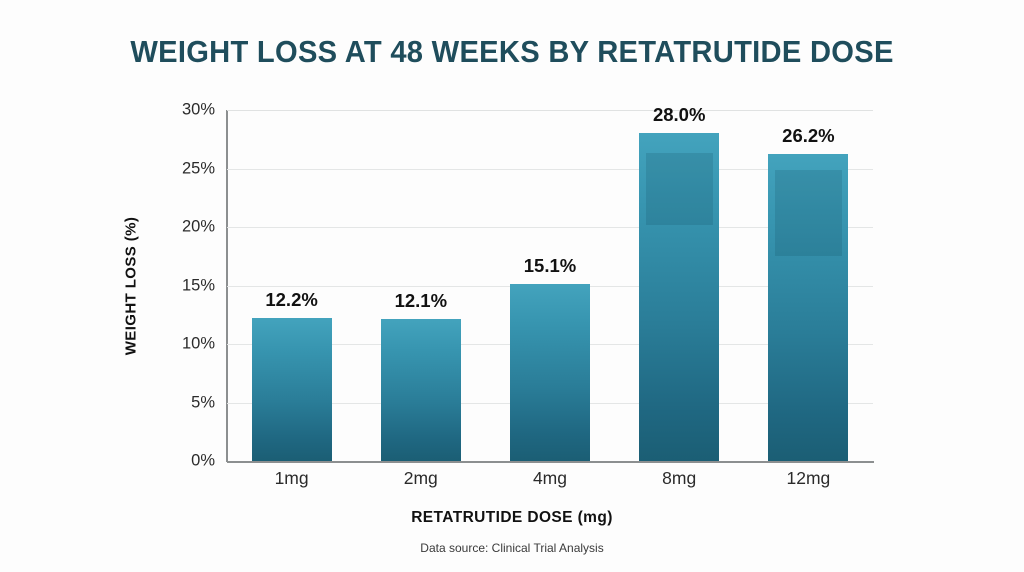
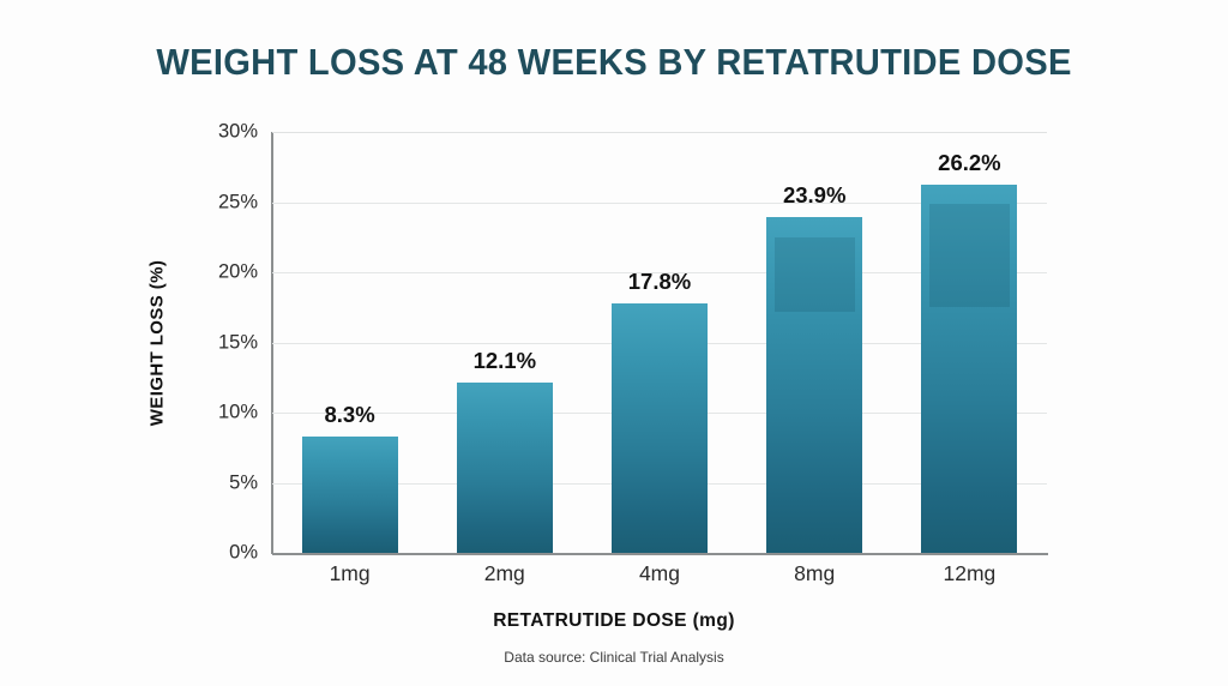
1mg: 12.2% -> 8.3%
4mg: 15.1% -> 17.8%
8mg: 28.0% -> 23.9%
